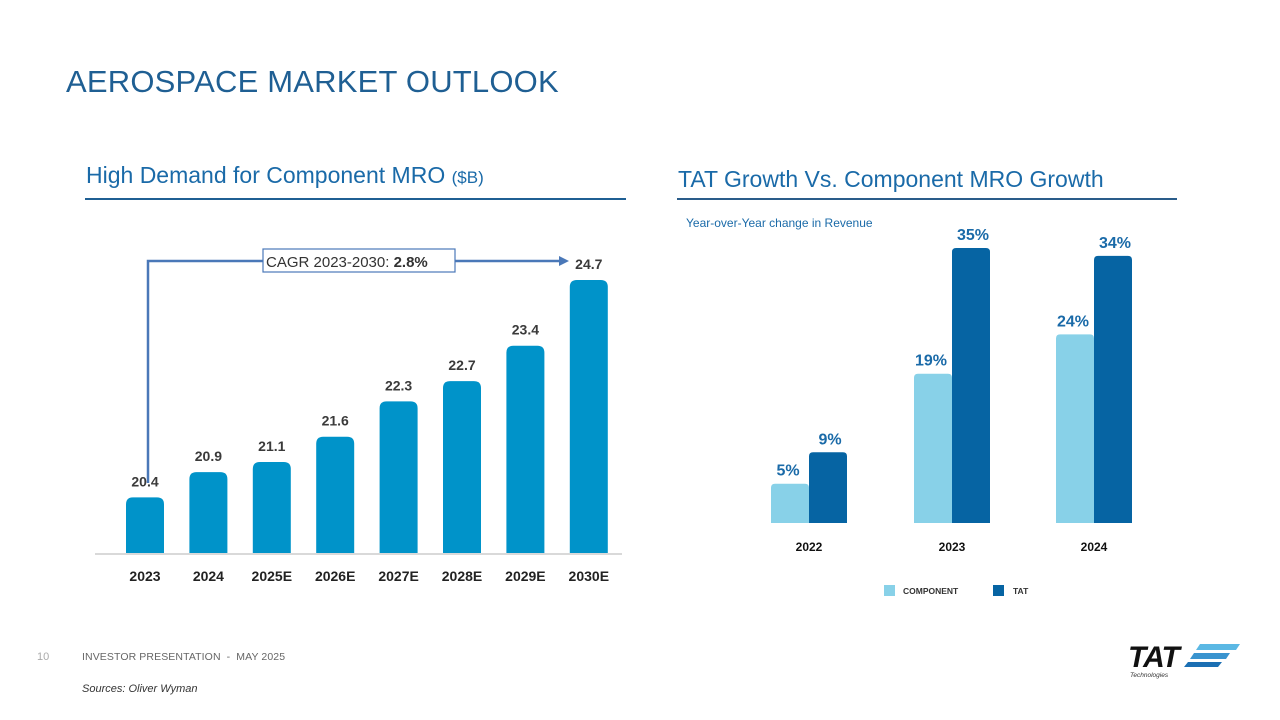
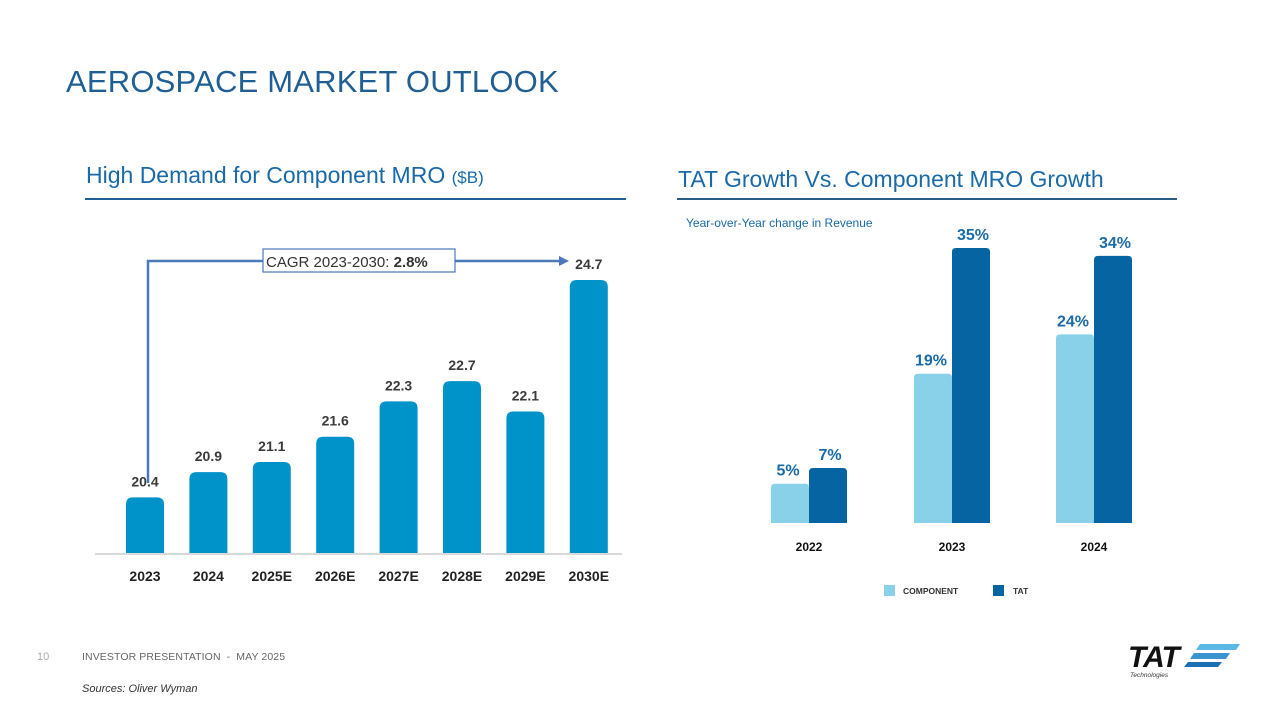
High Demand for Component MRO ($B)/2029E: 23.4 -> 22.1
TAT Growth Vs. Component MRO Growth/TAT/2022: 9% -> 7%
